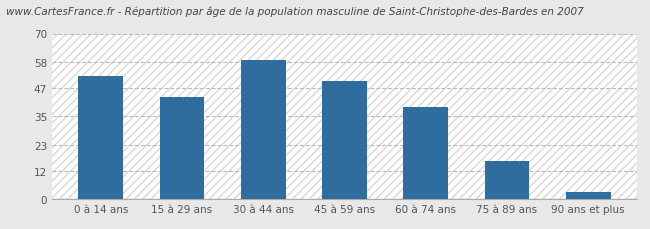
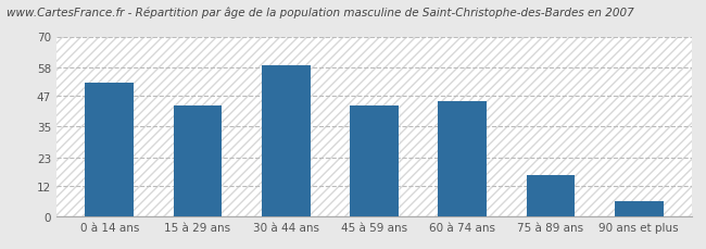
45 à 59 ans: 50 -> 43
60 à 74 ans: 39 -> 45
90 ans et plus: 3 -> 6
